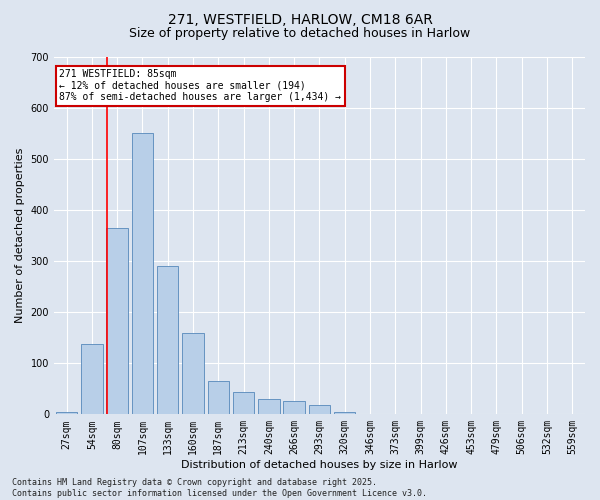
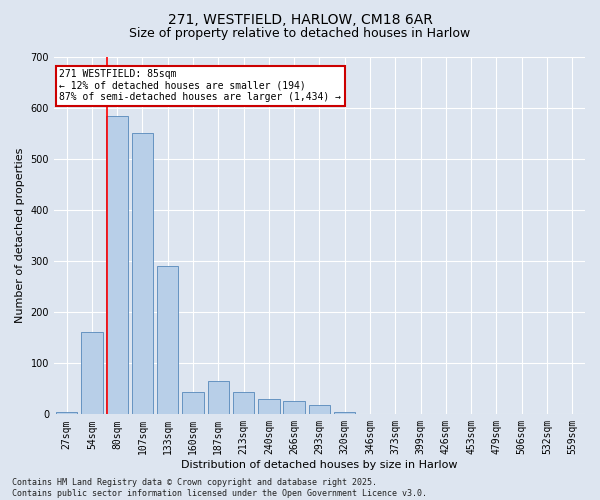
54sqm: 138 -> 162
80sqm: 365 -> 584
160sqm: 160 -> 44
